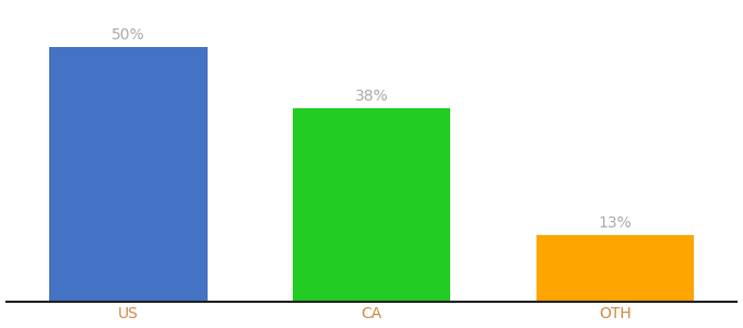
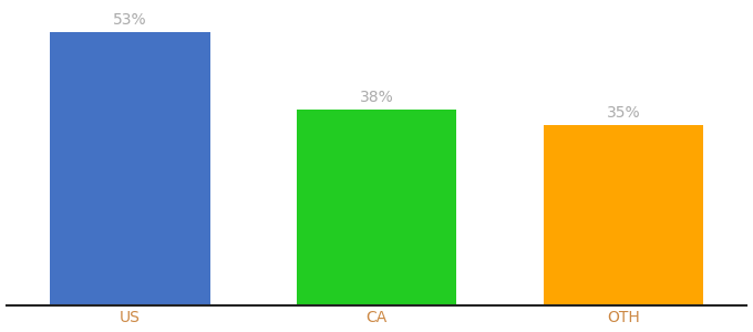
US: 50% -> 53%
OTH: 13% -> 35%
